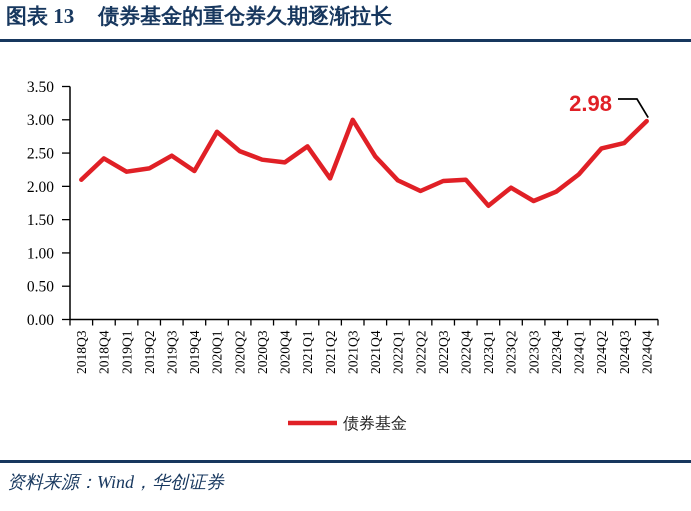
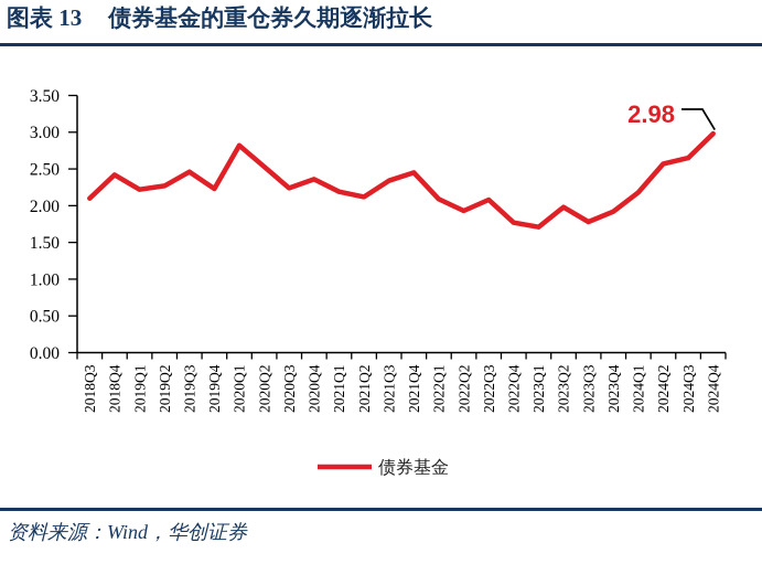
2020Q3: 2.4 -> 2.2
2021Q1: 2.6 -> 2.2
2021Q3: 3.0 -> 2.3
2022Q4: 2.1 -> 1.8
